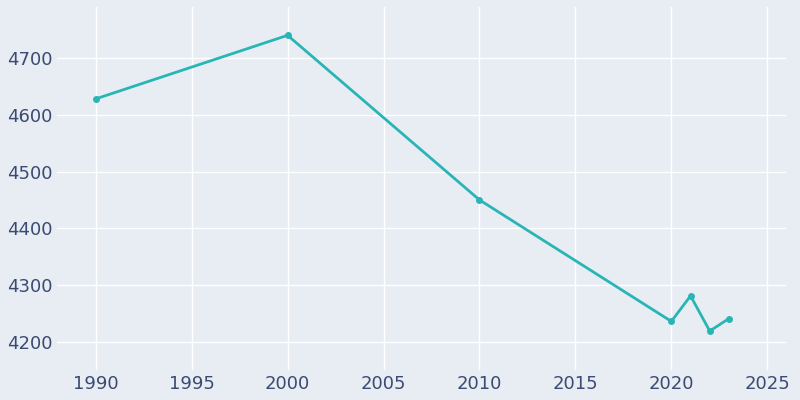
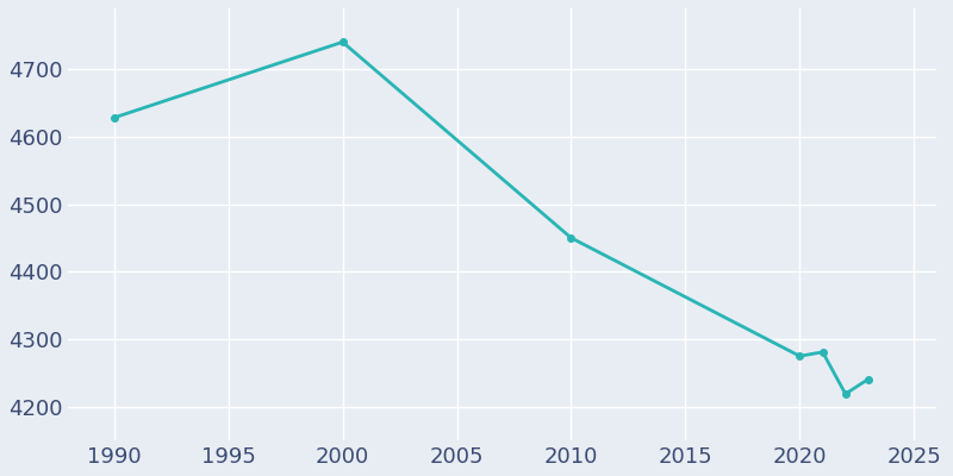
2020: 4236 -> 4275
